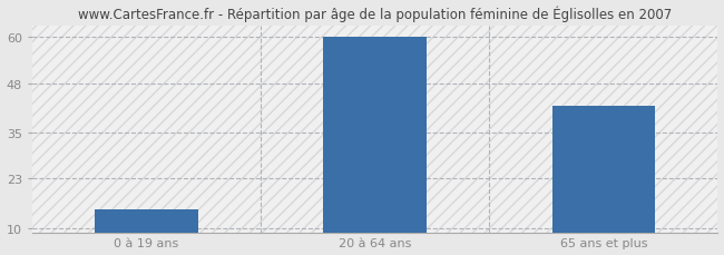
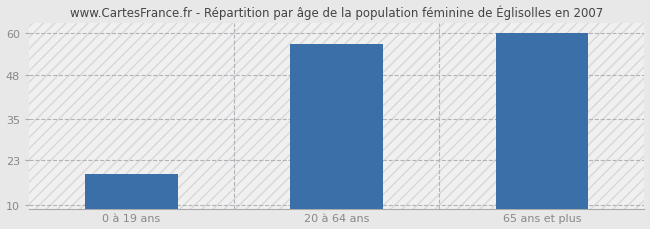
0 à 19 ans: 15 -> 19
20 à 64 ans: 60 -> 57
65 ans et plus: 42 -> 60
